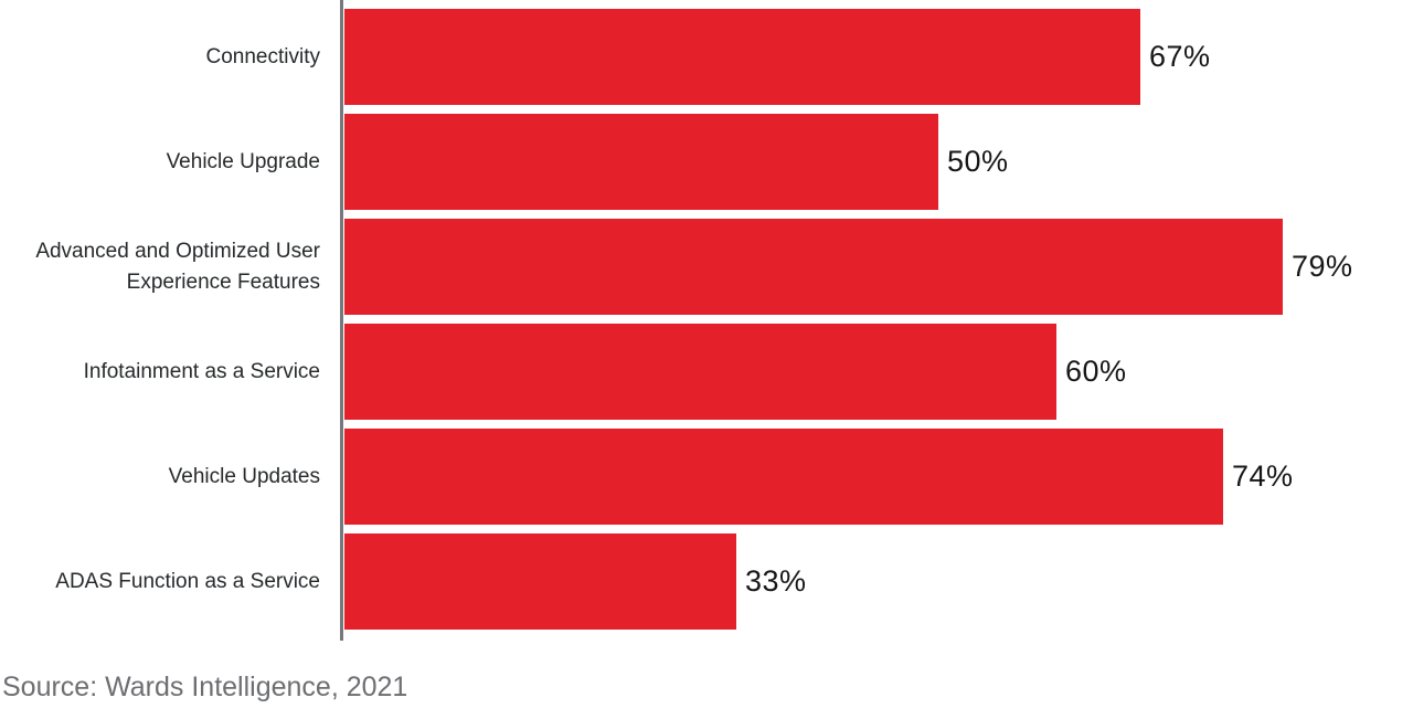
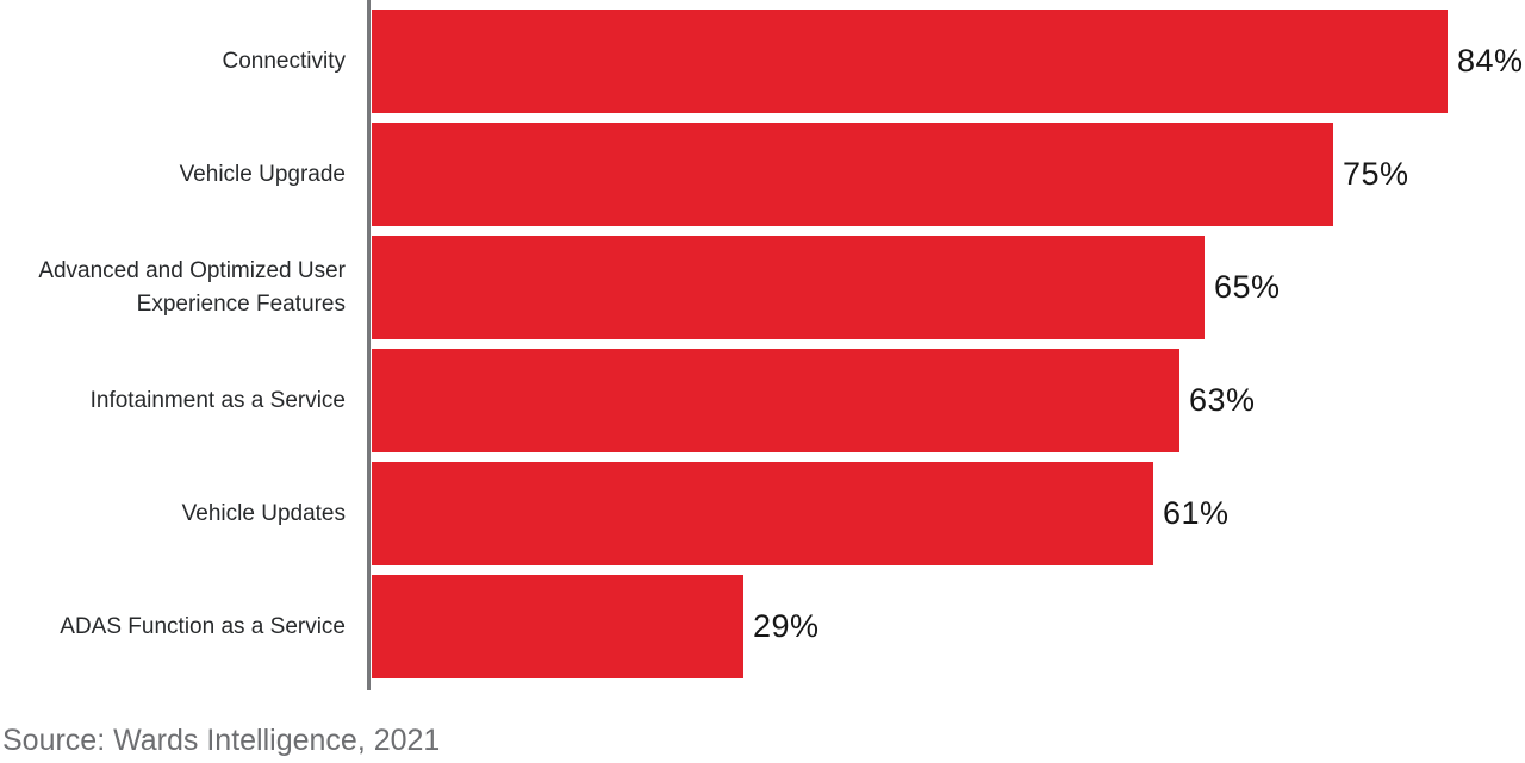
Connectivity: 67% -> 84%
Vehicle Upgrade: 50% -> 75%
Advanced and Optimized User Experience Features: 79% -> 65%
Infotainment as a Service: 60% -> 63%
Vehicle Updates: 74% -> 61%
ADAS Function as a Service: 33% -> 29%
